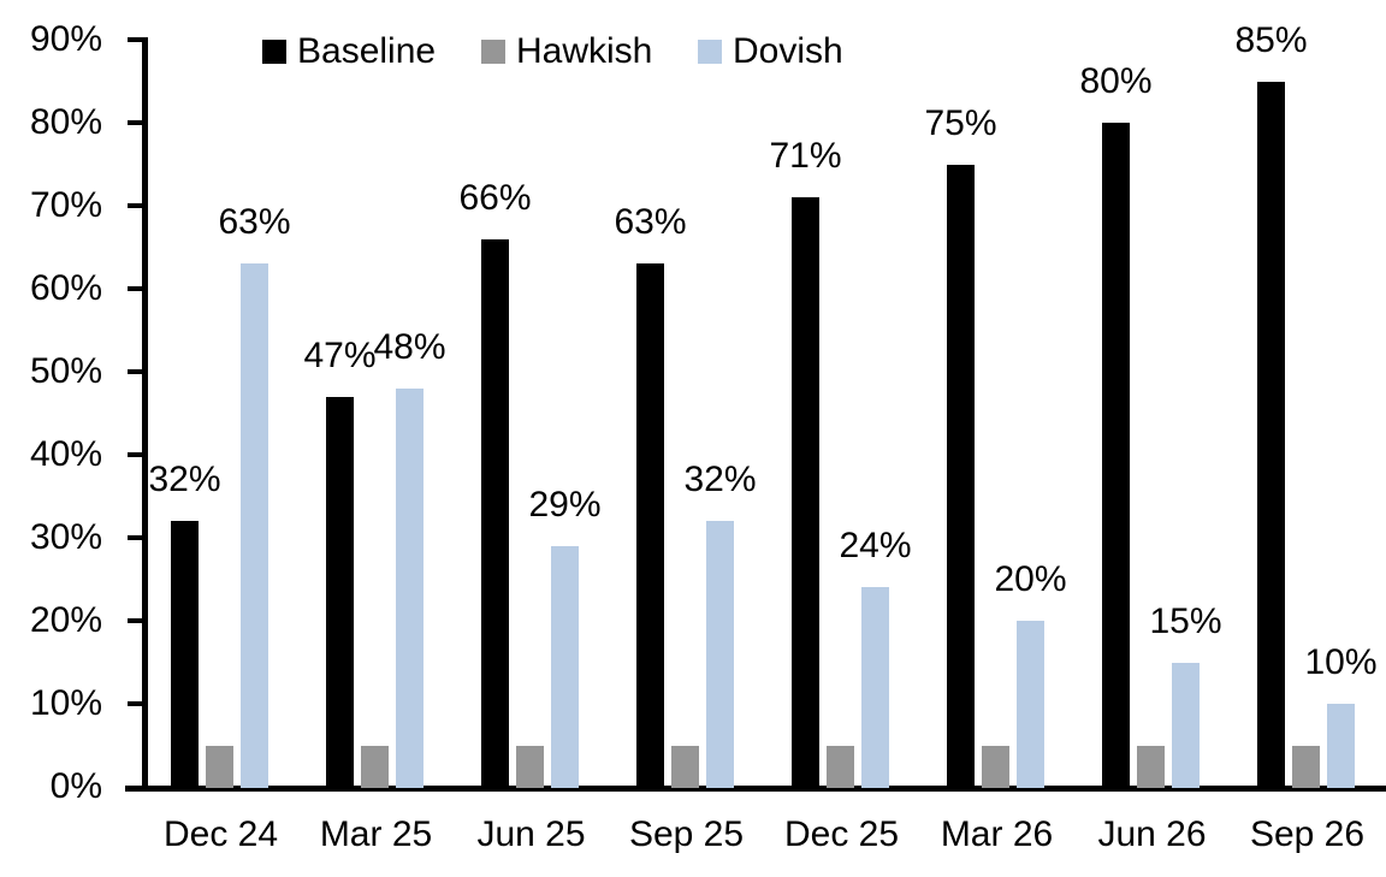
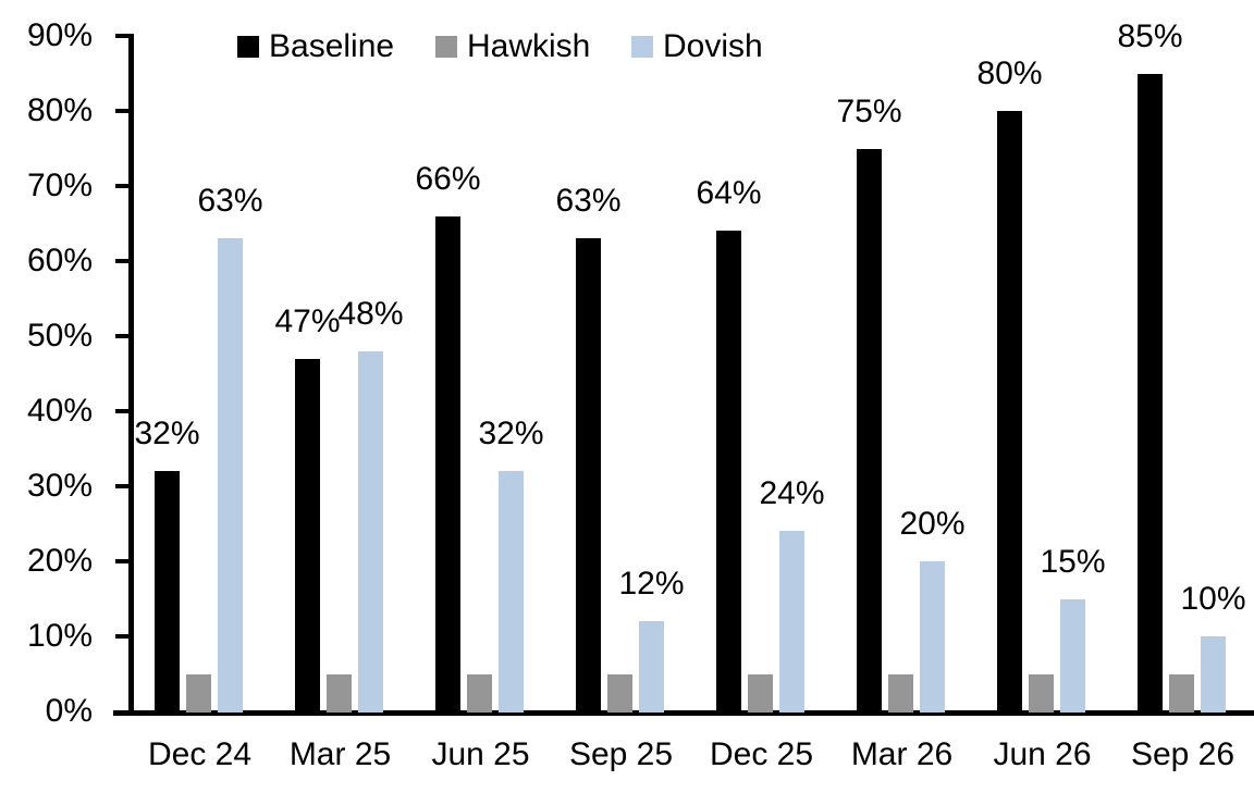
Dovish/Jun 25: 29% -> 32%
Dovish/Sep 25: 32% -> 12%
Baseline/Dec 25: 71% -> 64%
